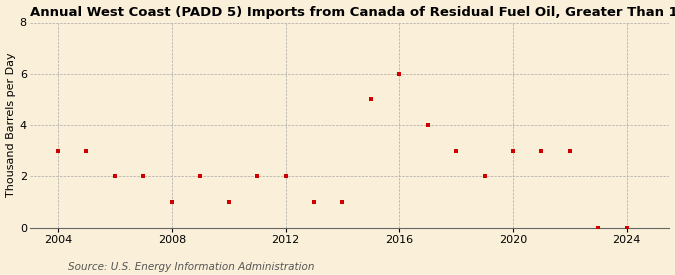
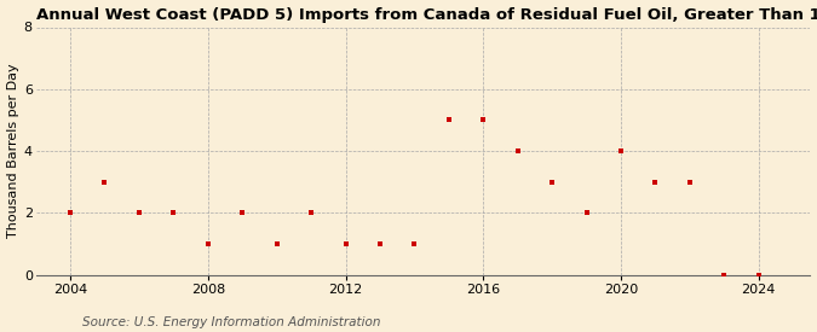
2004: 3 -> 2
2012: 2 -> 1
2016: 6 -> 5
2020: 3 -> 4
